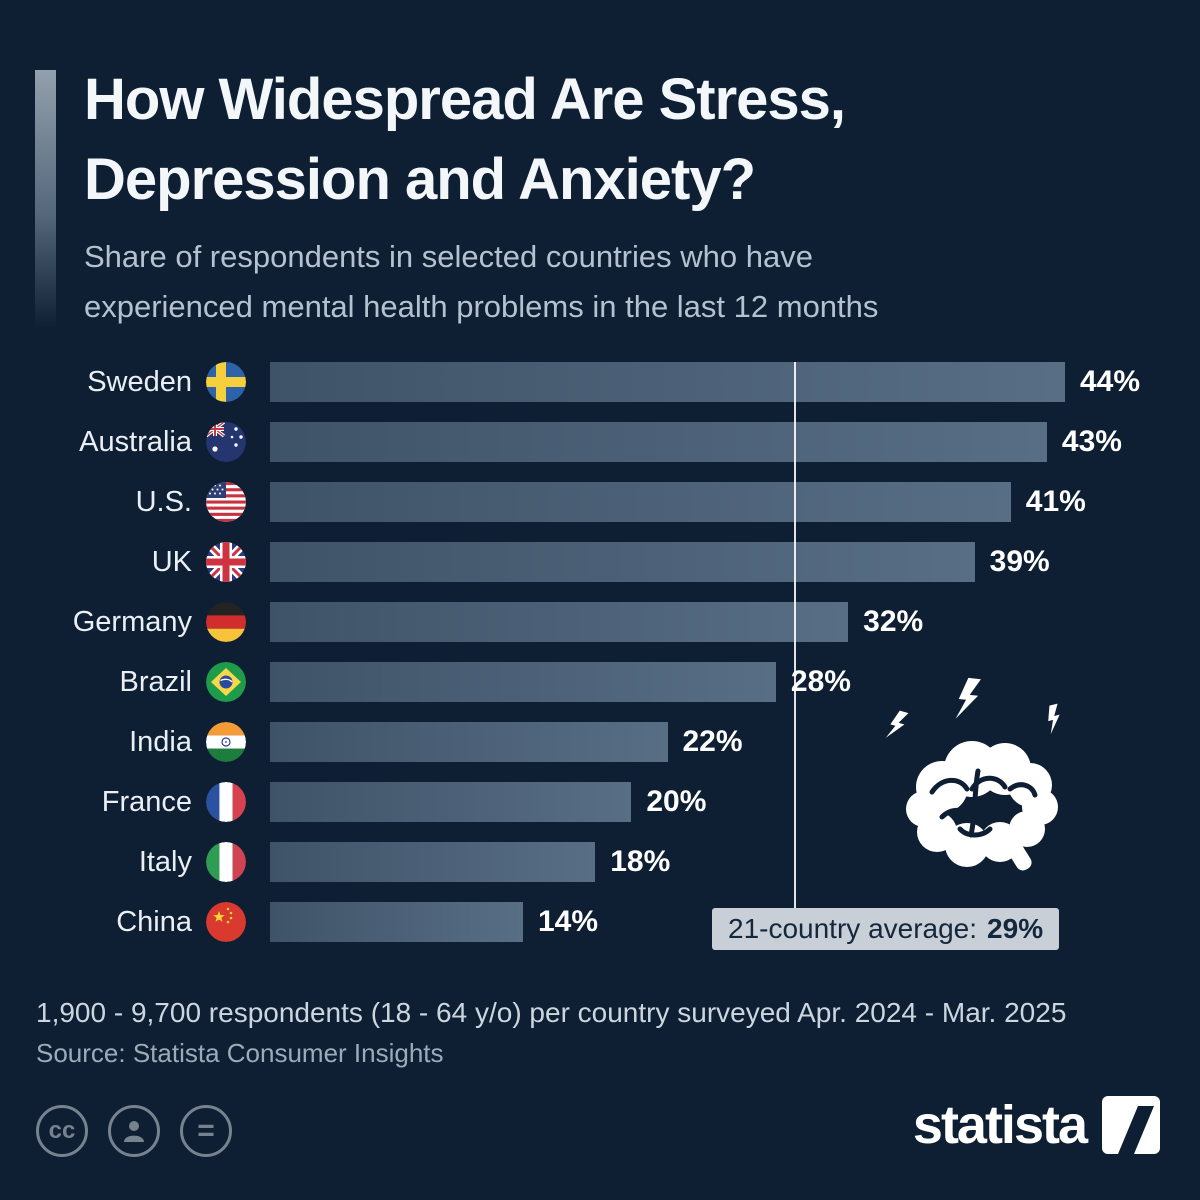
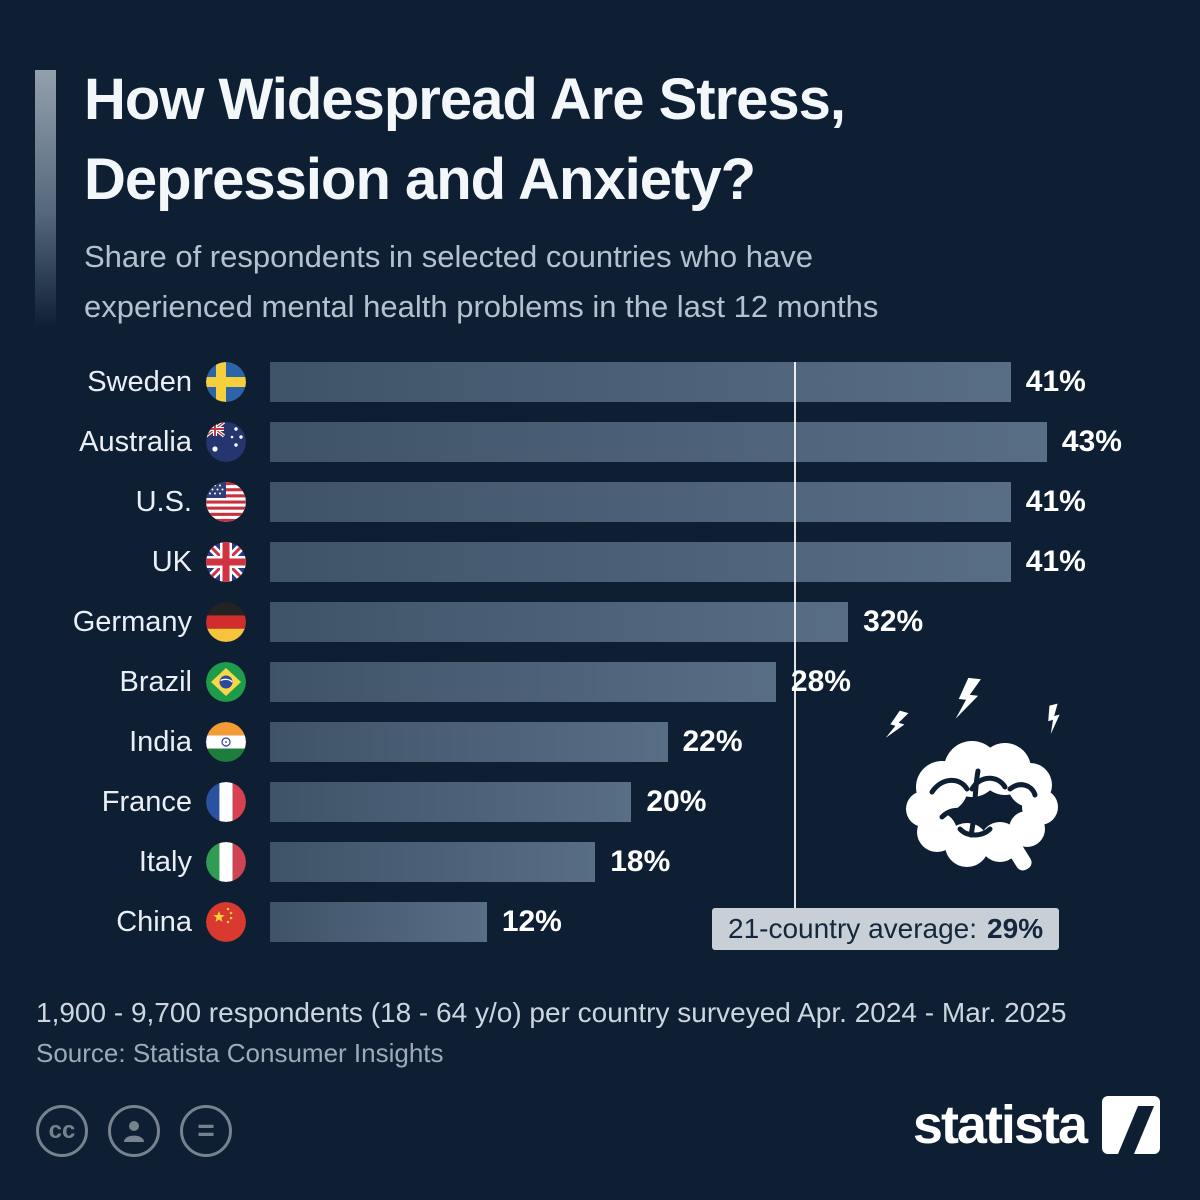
Sweden: 44% -> 41%
UK: 39% -> 41%
China: 14% -> 12%
